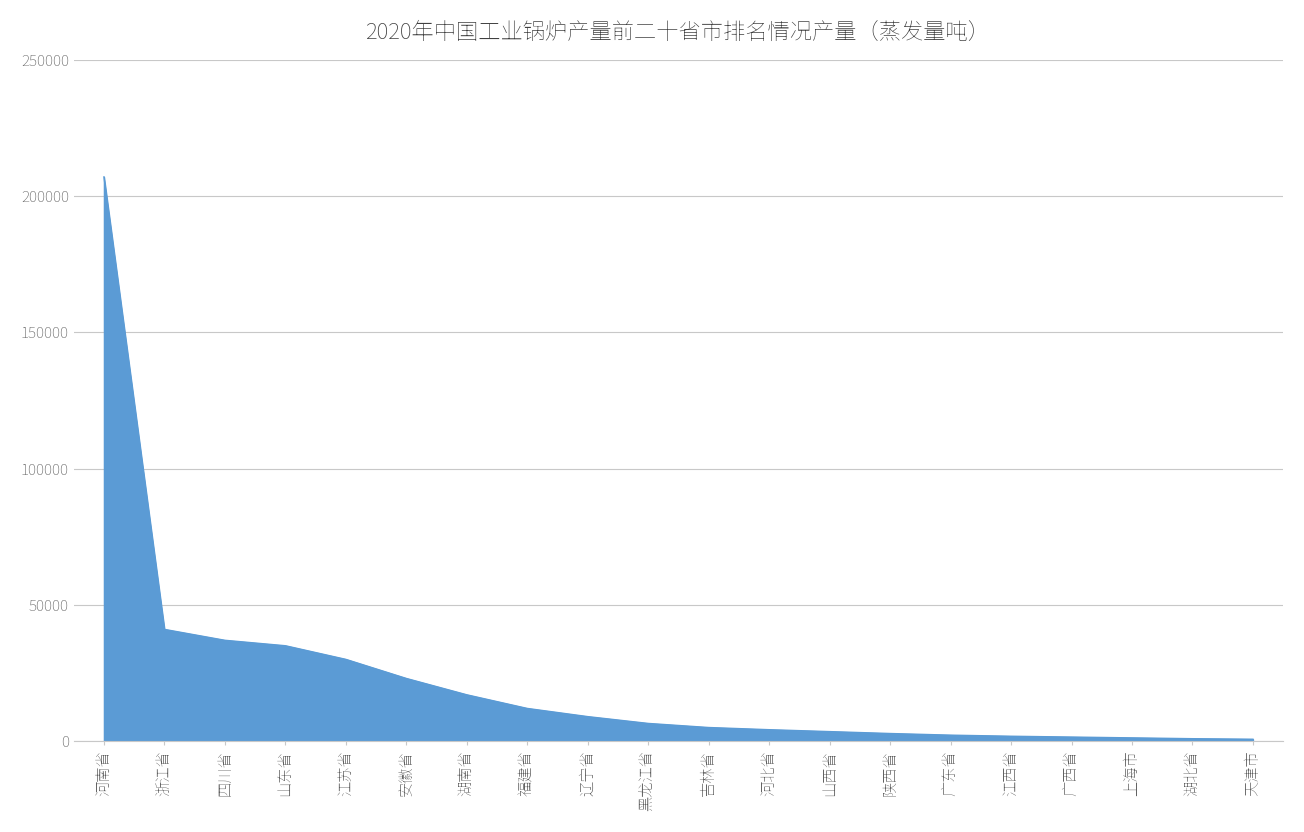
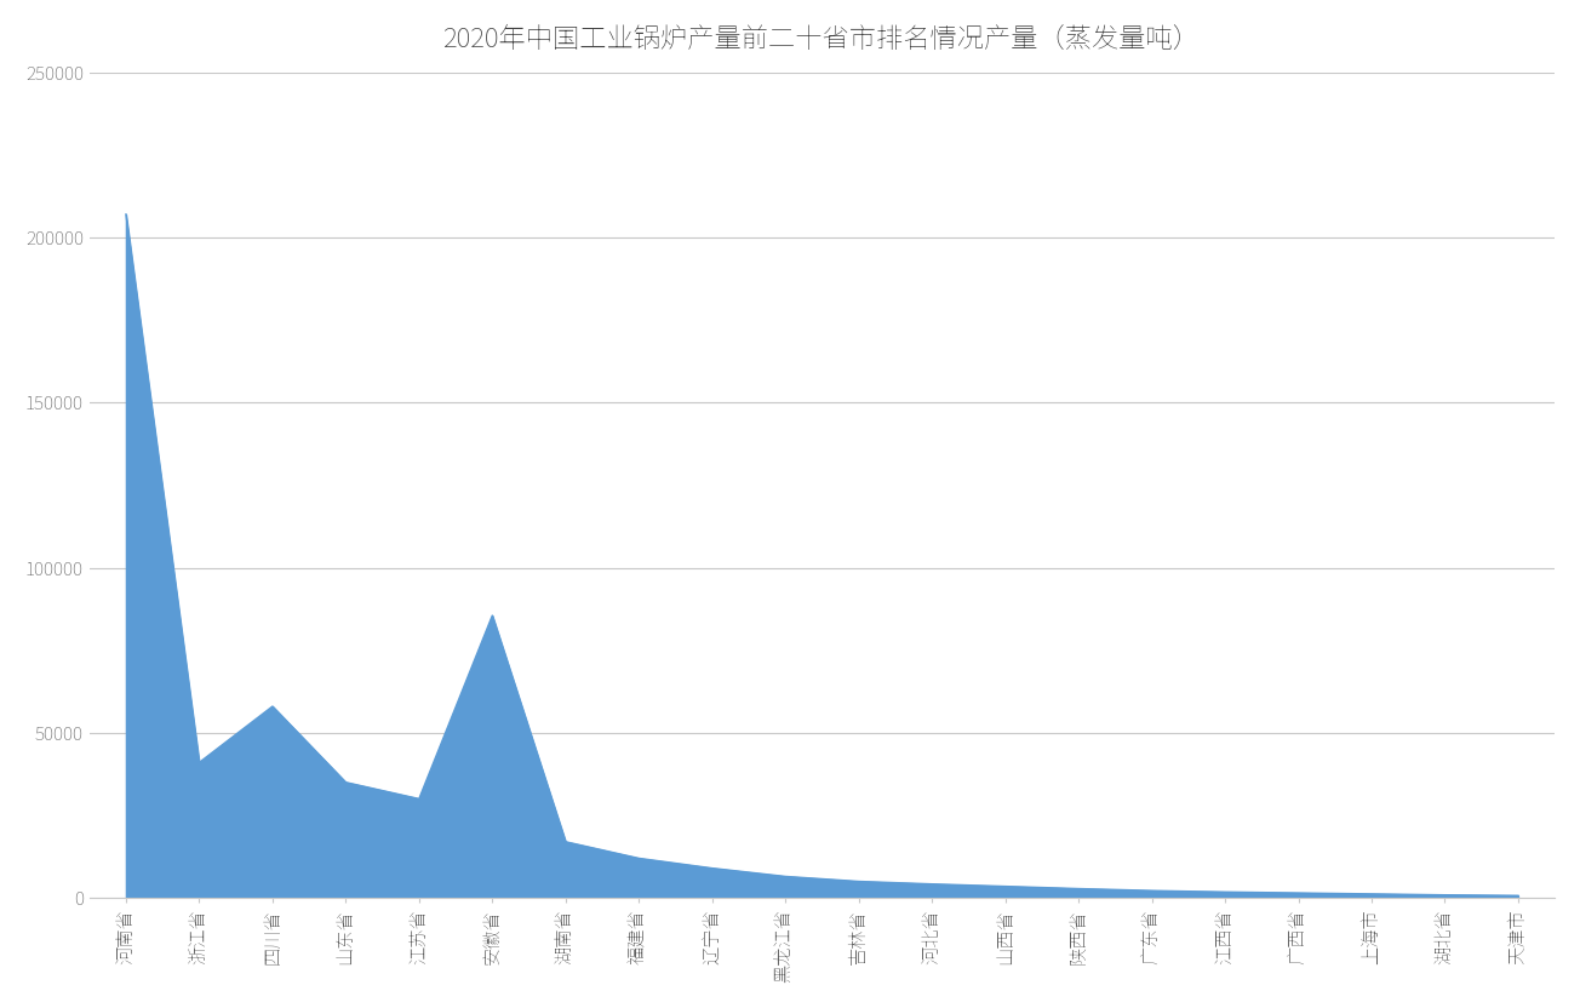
四川省: 37000 -> 58000
安徽省: 23000 -> 85500
